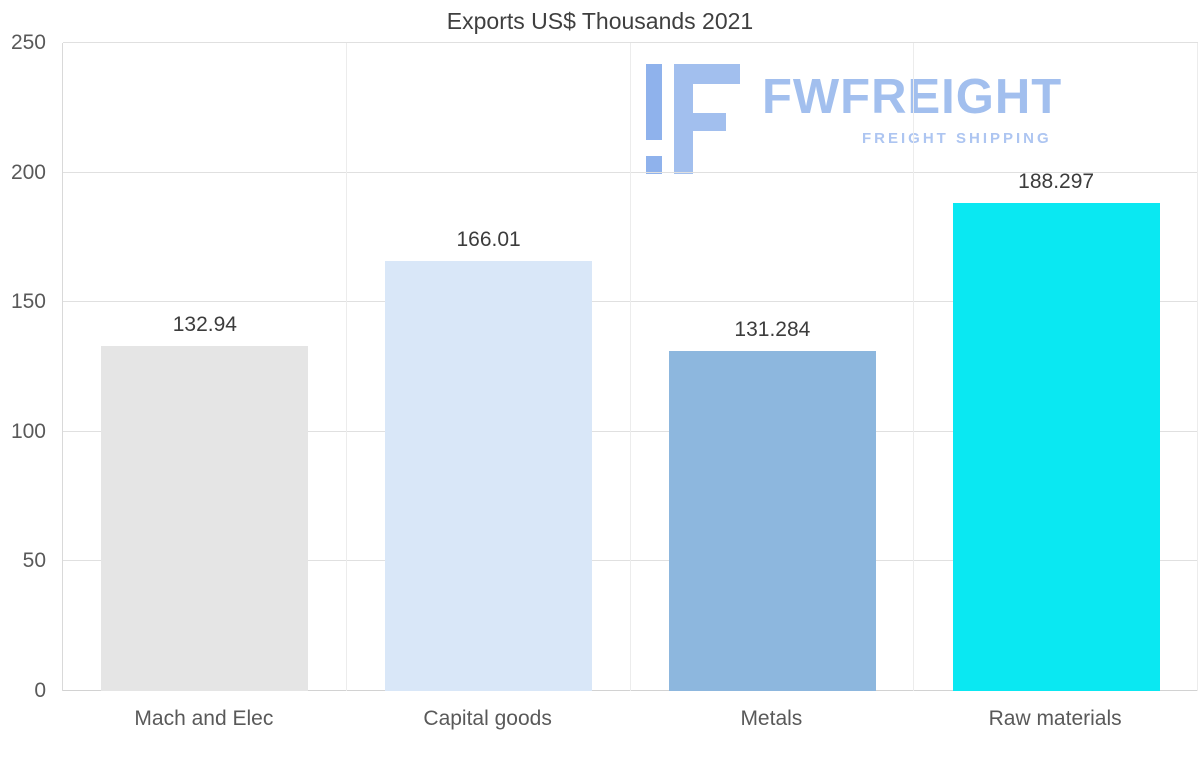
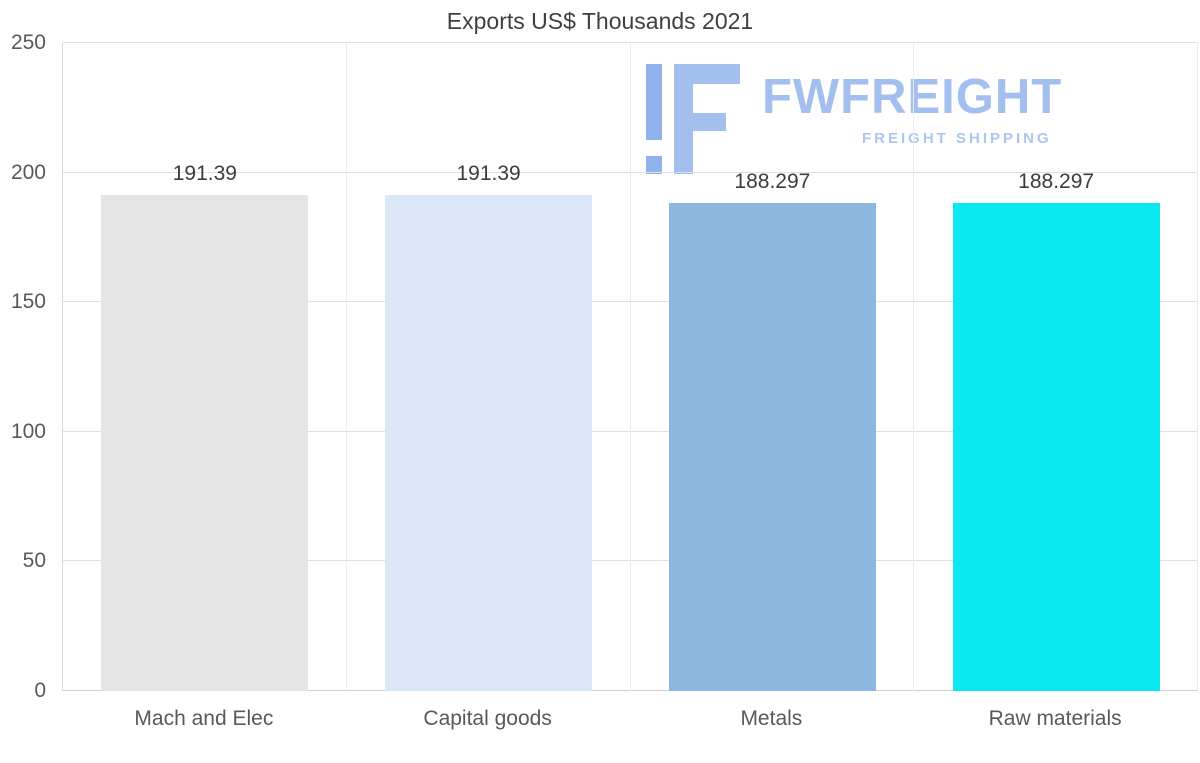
Mach and Elec: 132.94 -> 191.39
Capital goods: 166.01 -> 191.39
Metals: 131.284 -> 188.297
